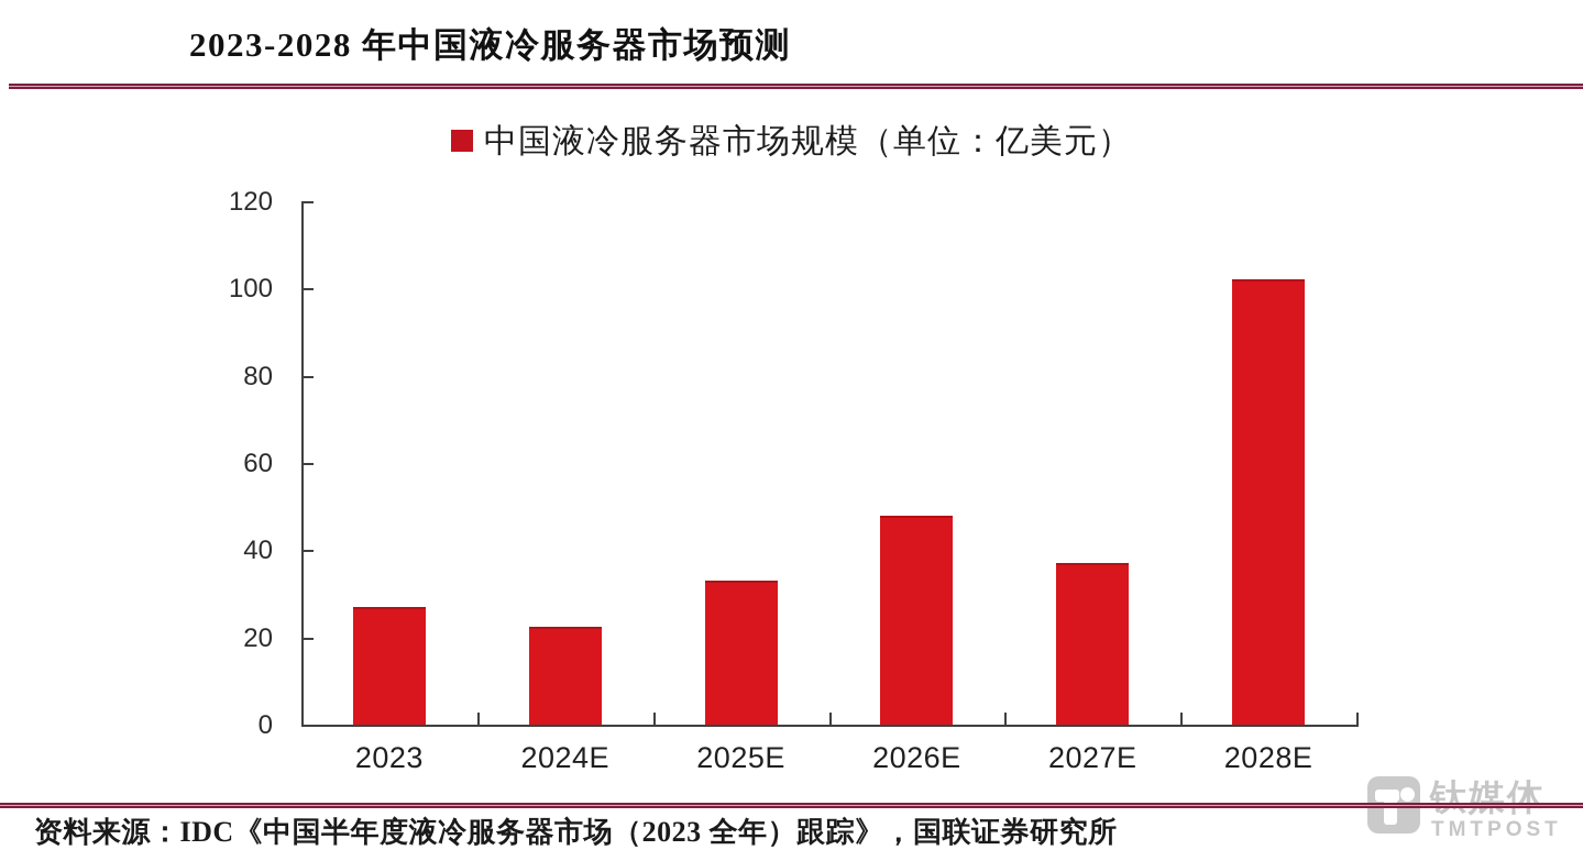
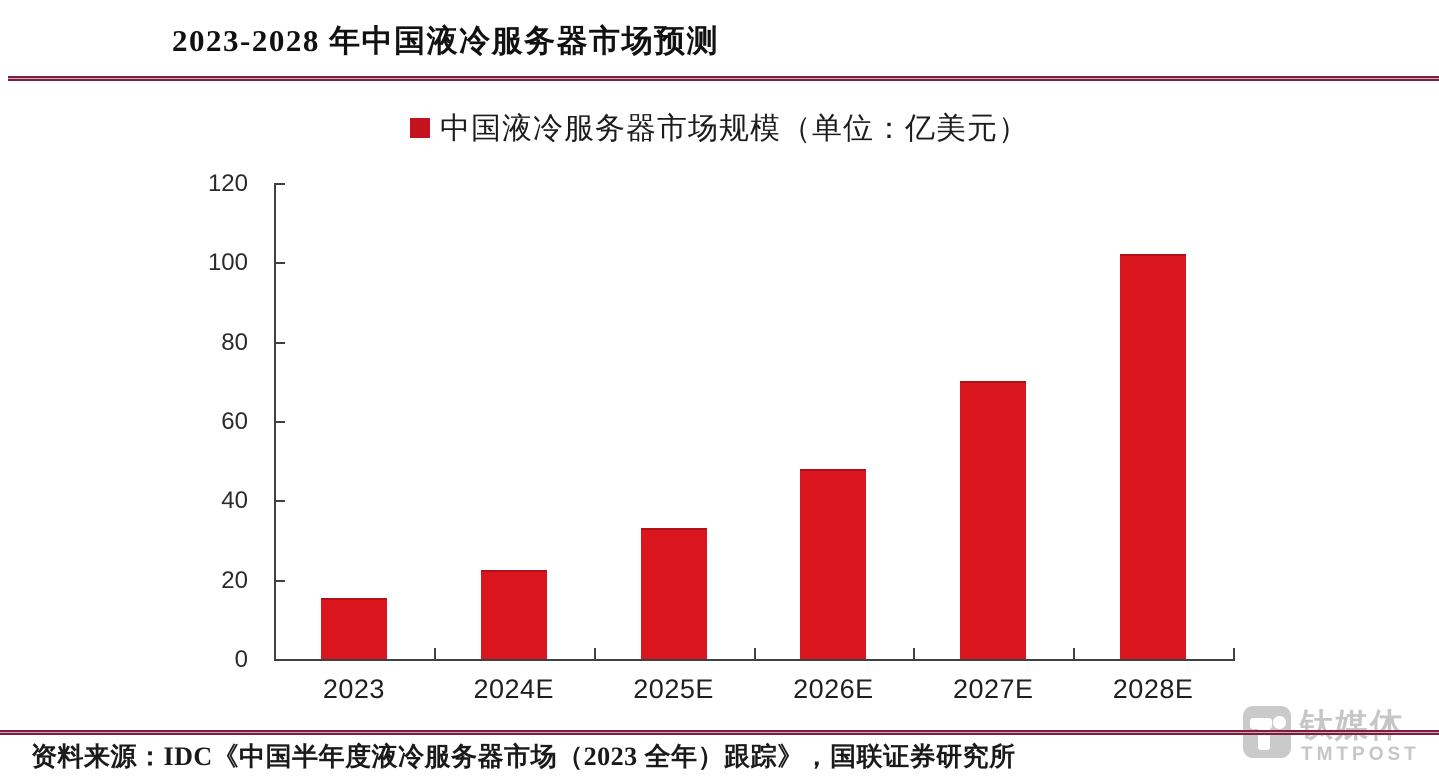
2023: 27 -> 16
2027E: 37 -> 70
